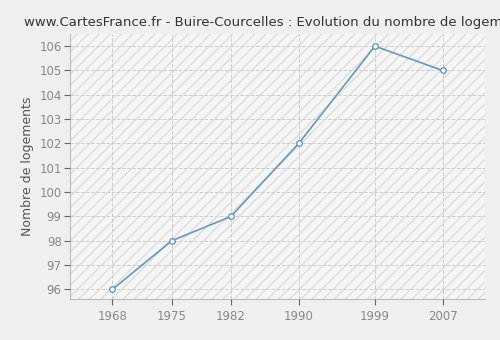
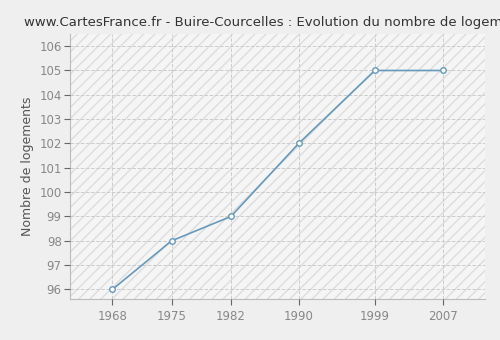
1999: 106 -> 105
